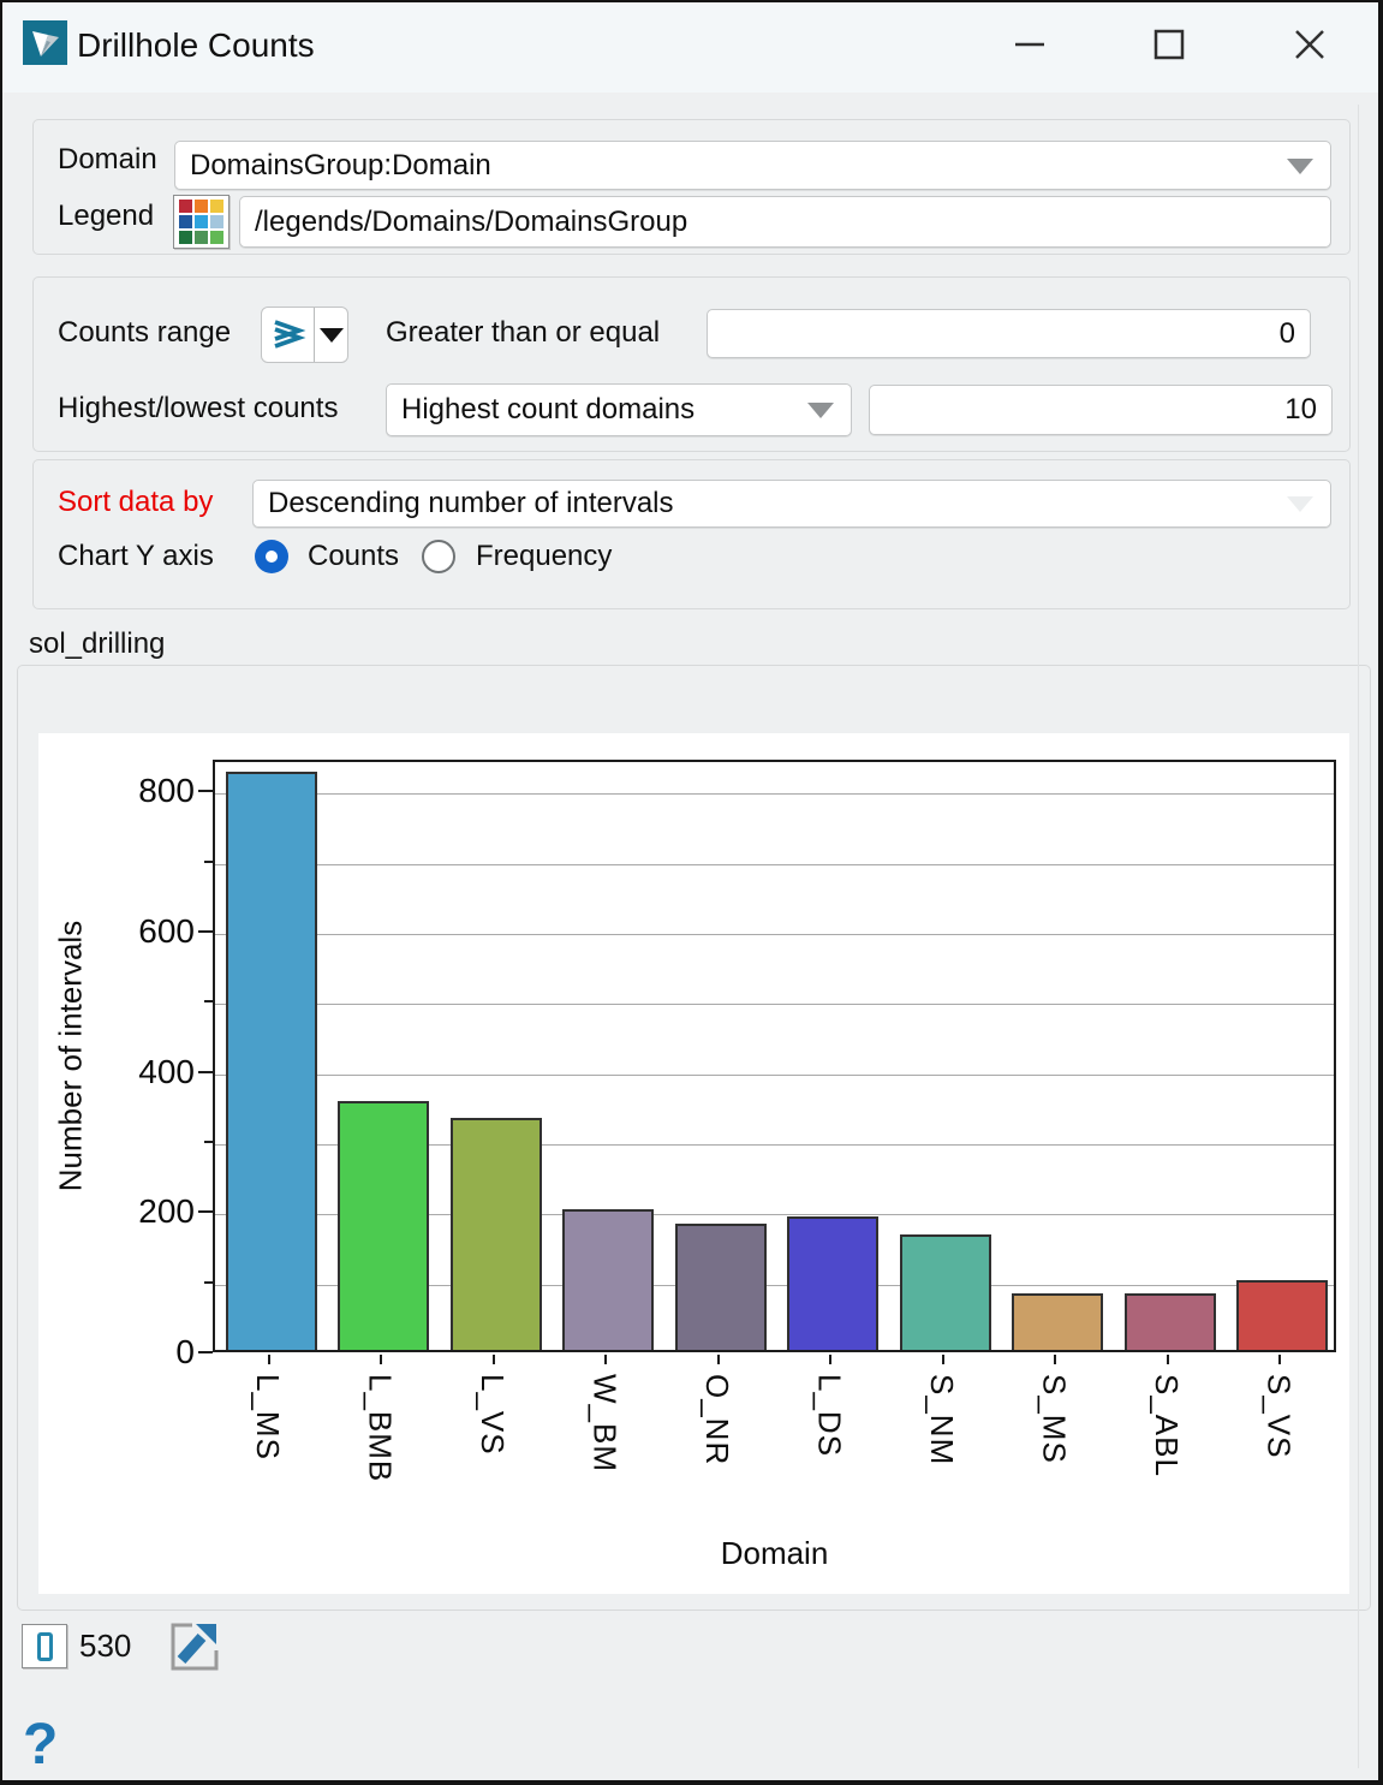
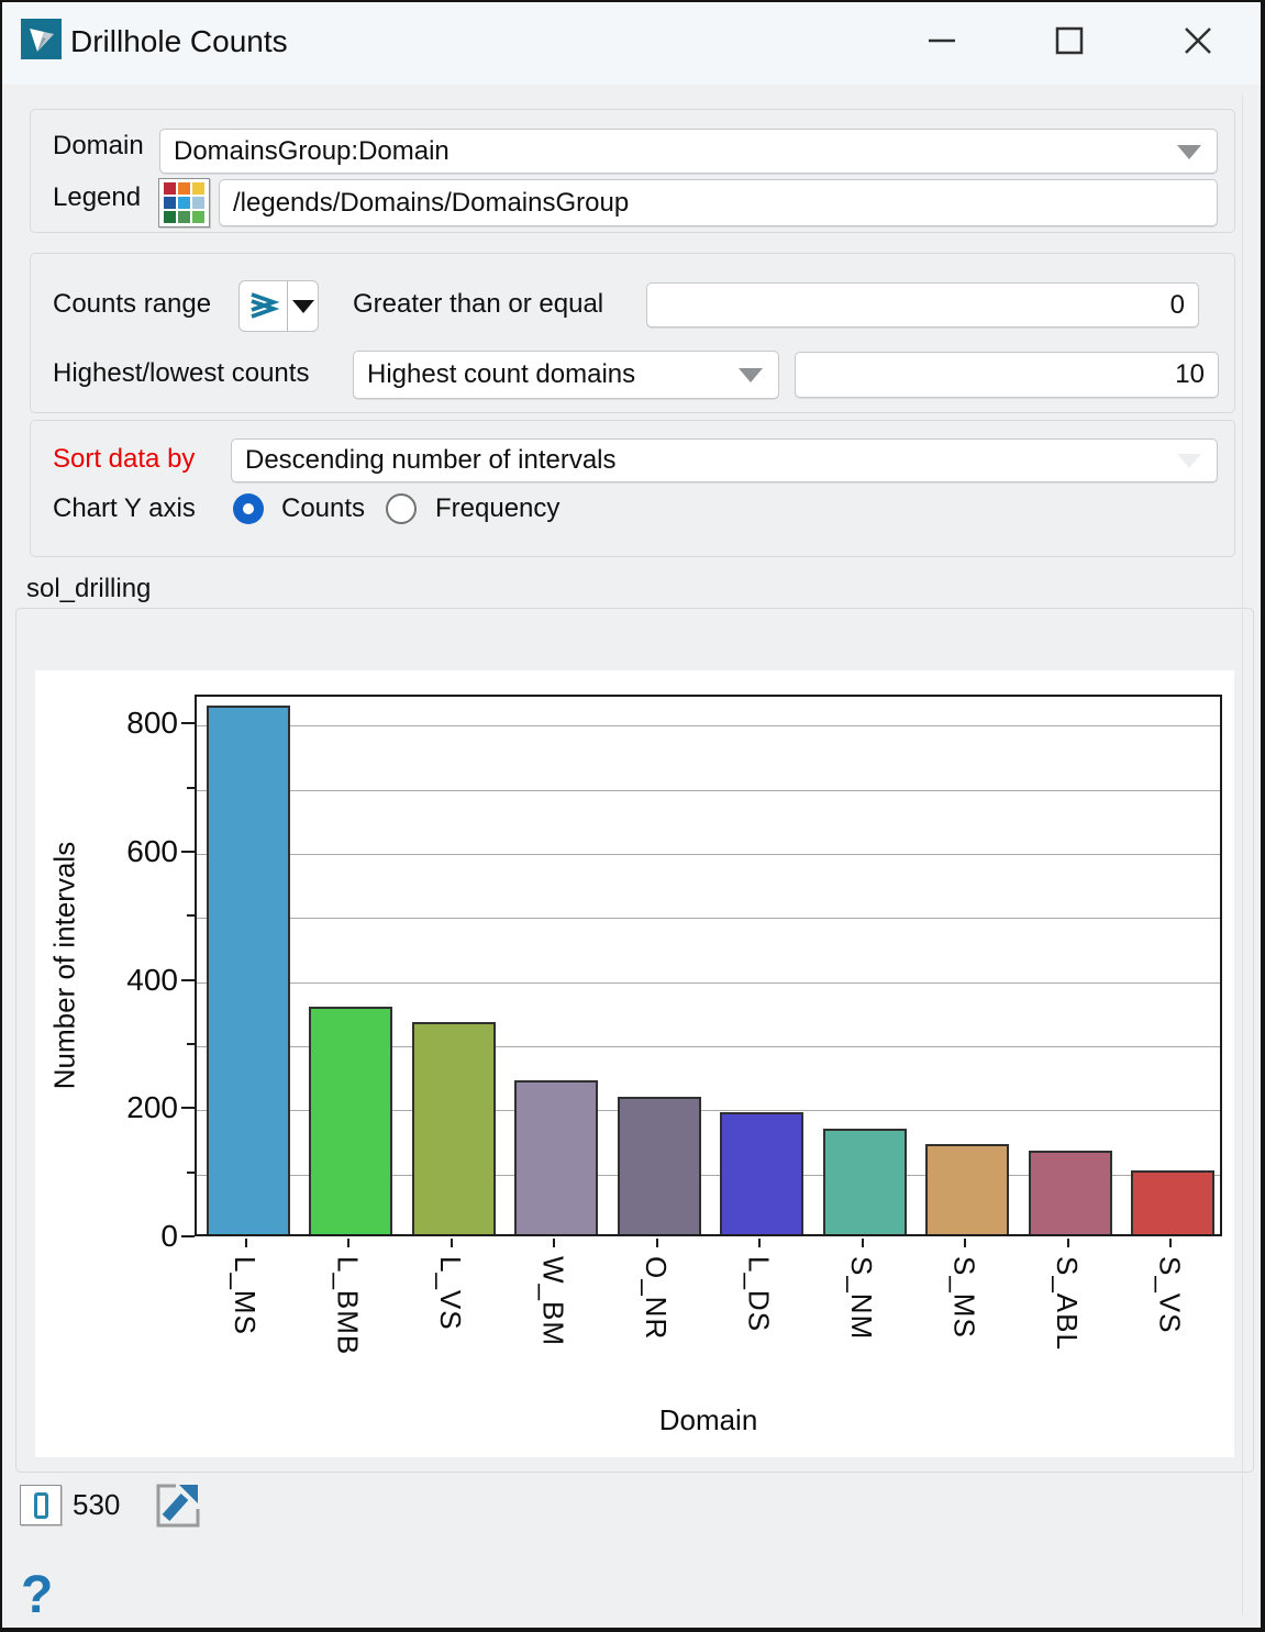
W_BM: 200 -> 240
O_NR: 180 -> 220
S_MS: 80 -> 140
S_ABL: 80 -> 130
